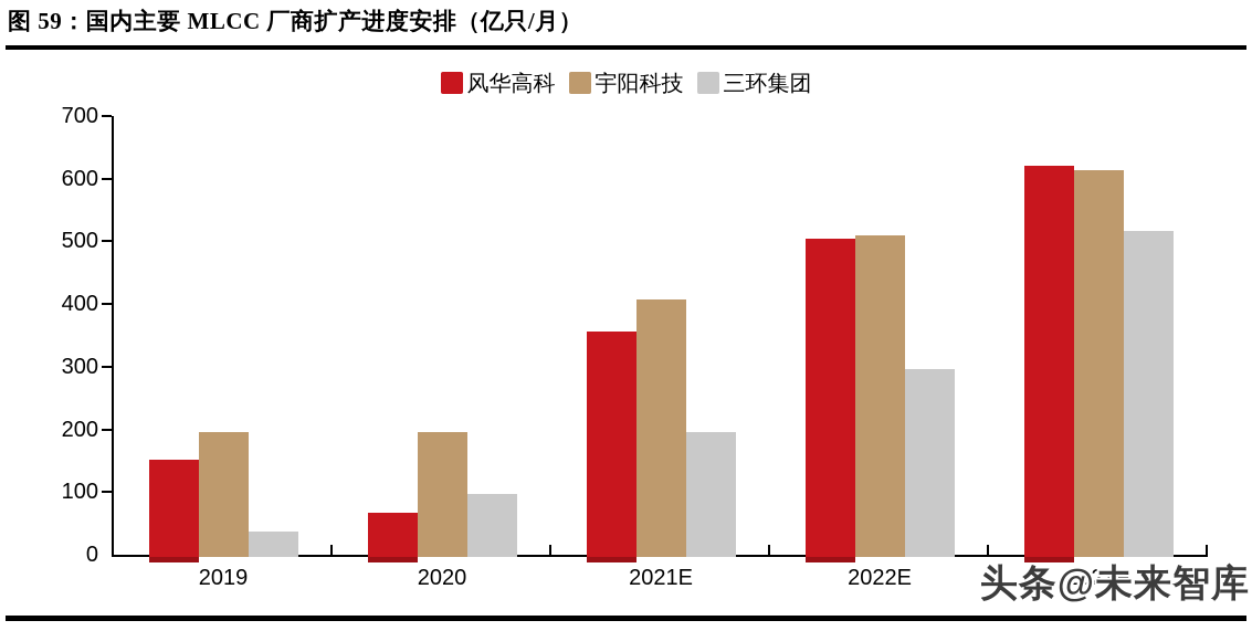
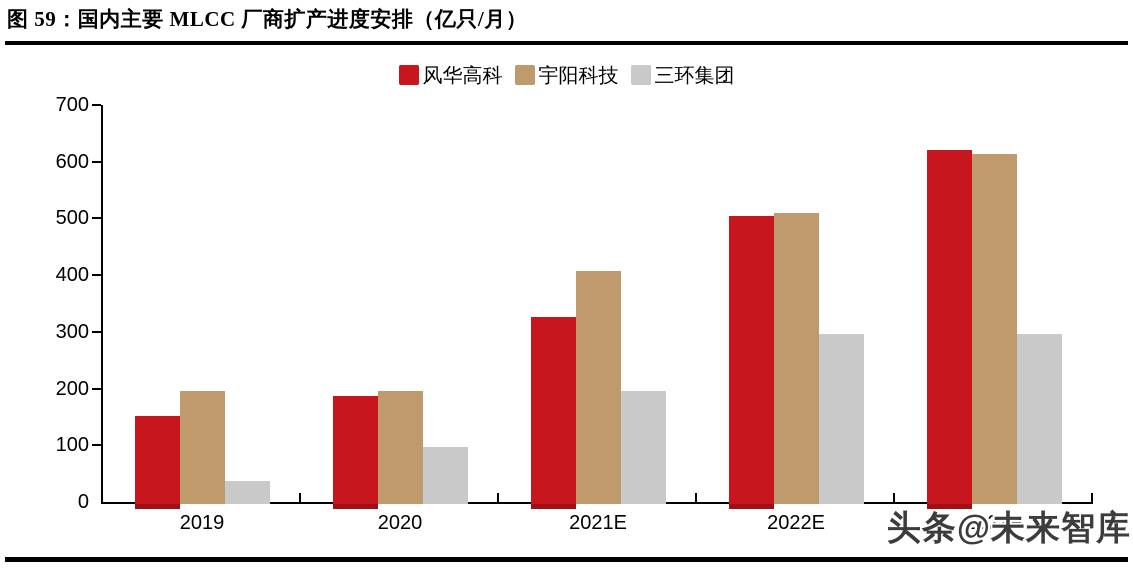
风华高科/2020: 70 -> 190
风华高科/2021E: 360 -> 330
三环集团/2023E: 520 -> 300
